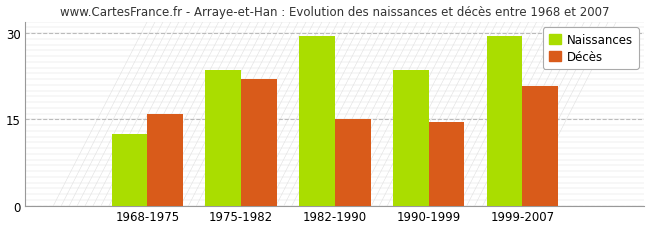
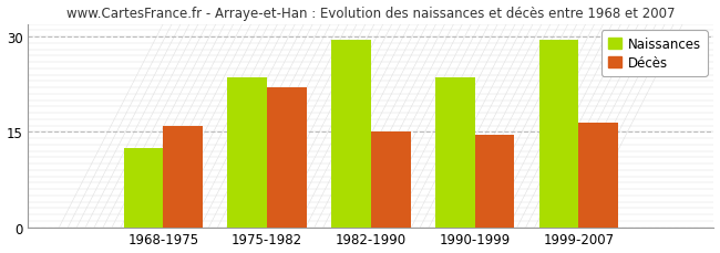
Décès/1999-2007: 20.8 -> 16.5
